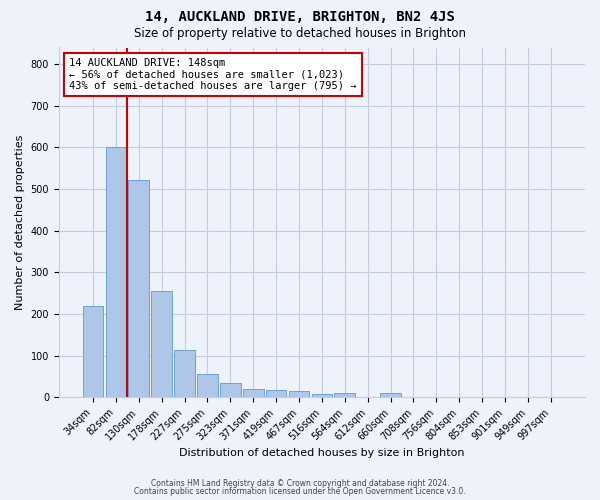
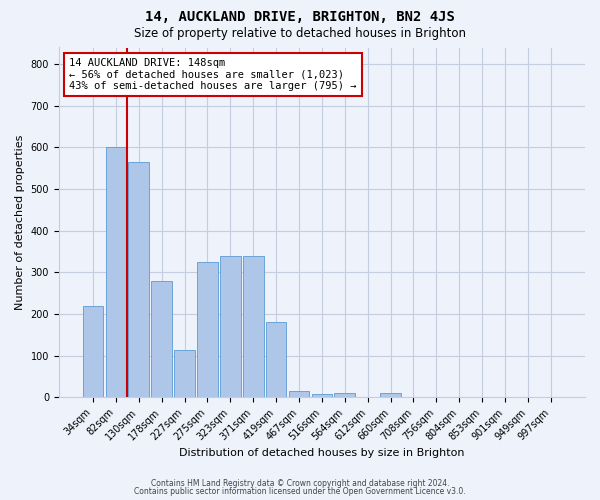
130sqm: 522 -> 565
178sqm: 255 -> 280
275sqm: 55 -> 325
323sqm: 33 -> 340
371sqm: 20 -> 340
419sqm: 17 -> 180
